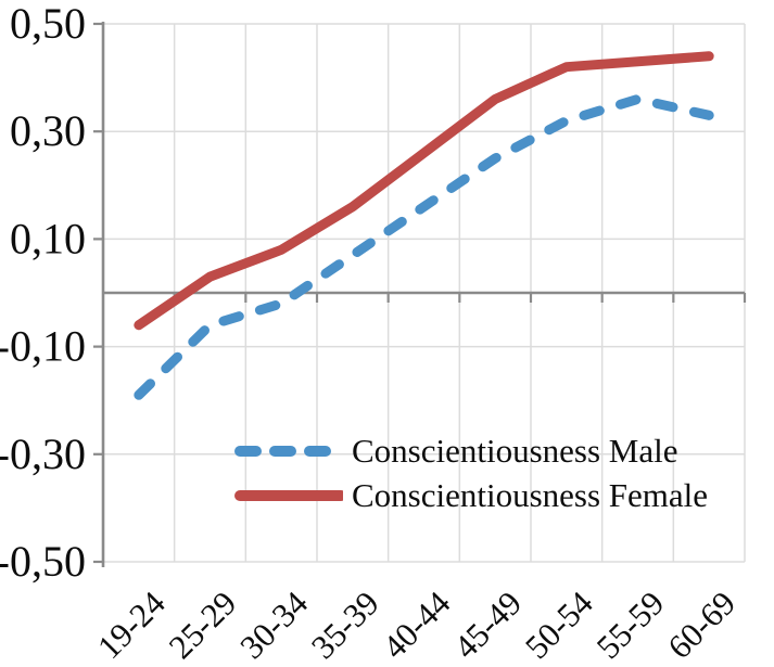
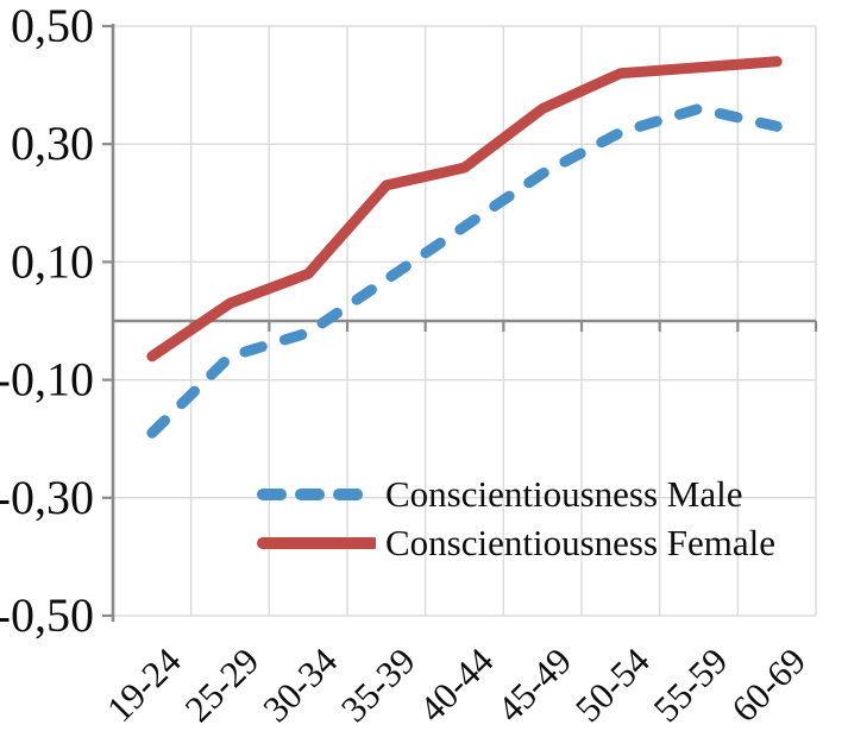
Conscientiousness Female/35-39: 0,16 -> 0,23
